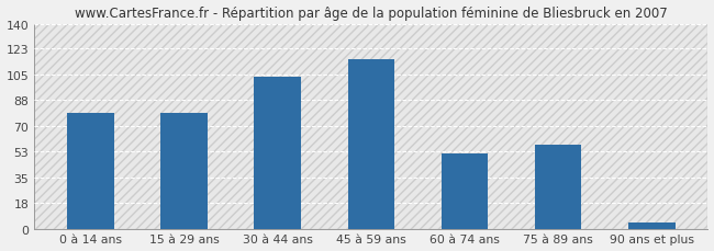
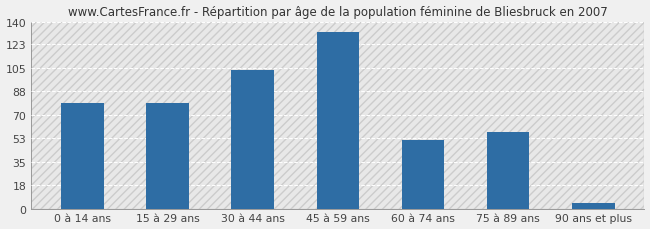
45 à 59 ans: 116 -> 132
